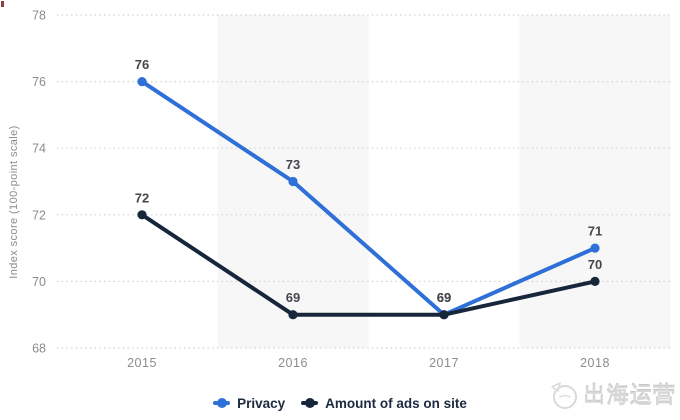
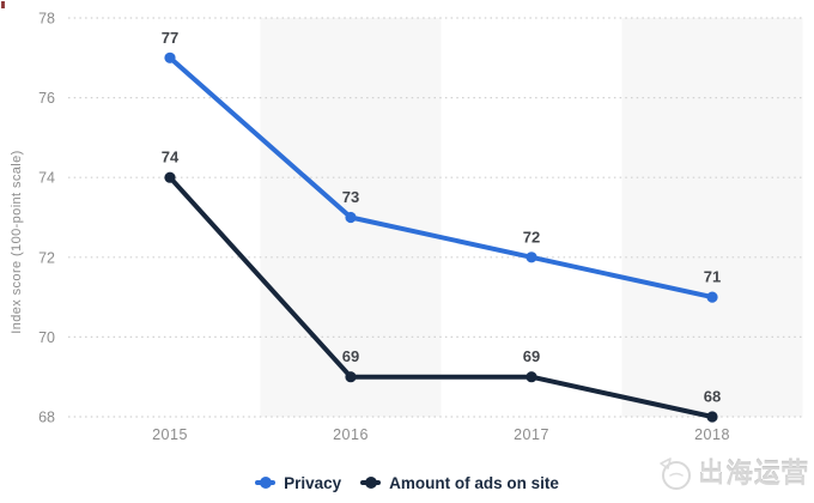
Privacy/2015: 76 -> 77
Amount of ads on site/2015: 72 -> 74
Privacy/2017: 69 -> 72
Amount of ads on site/2018: 70 -> 68
